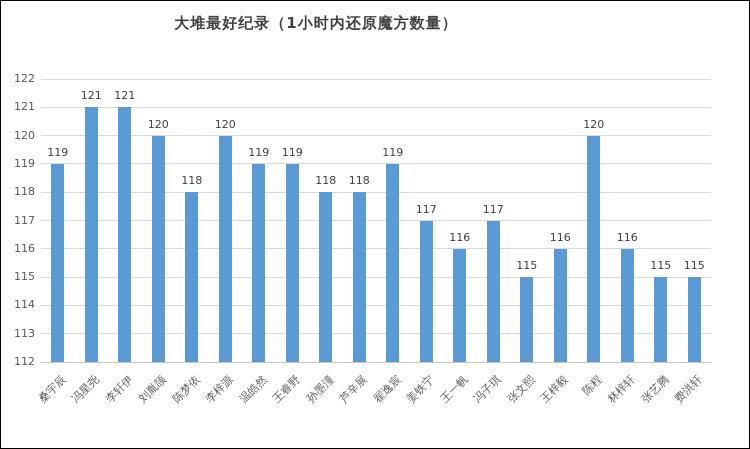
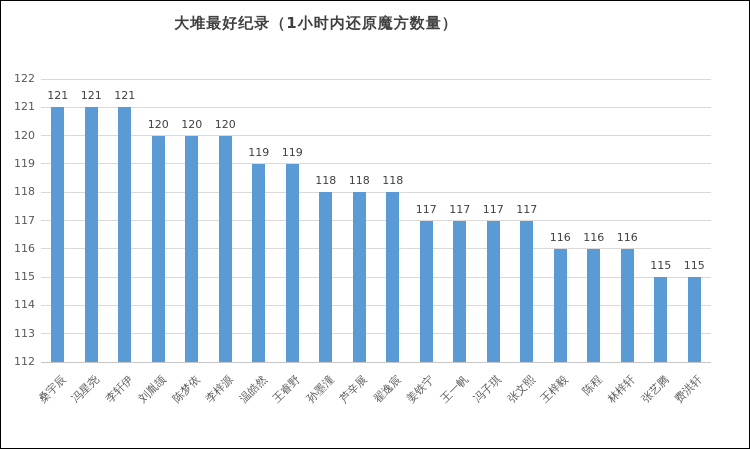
桑宇辰: 119 -> 121
陈梦依: 118 -> 120
翟逸宸: 119 -> 118
王一帆: 116 -> 117
张文熙: 115 -> 117
陈程: 120 -> 116
